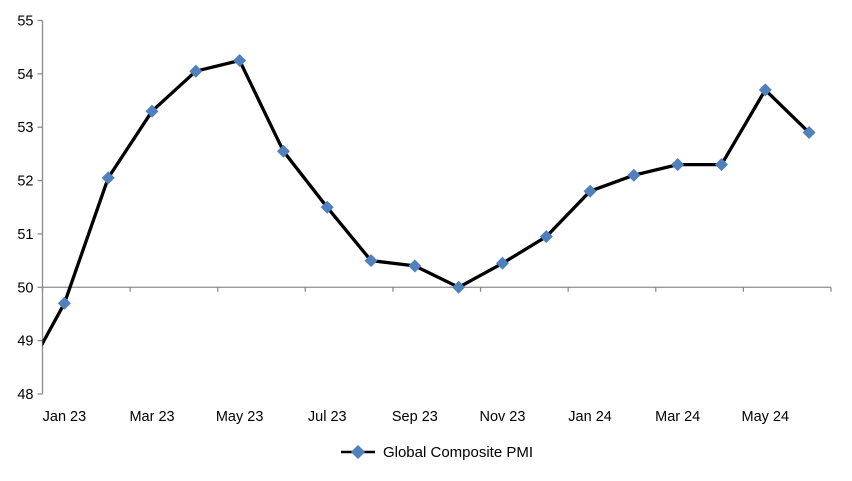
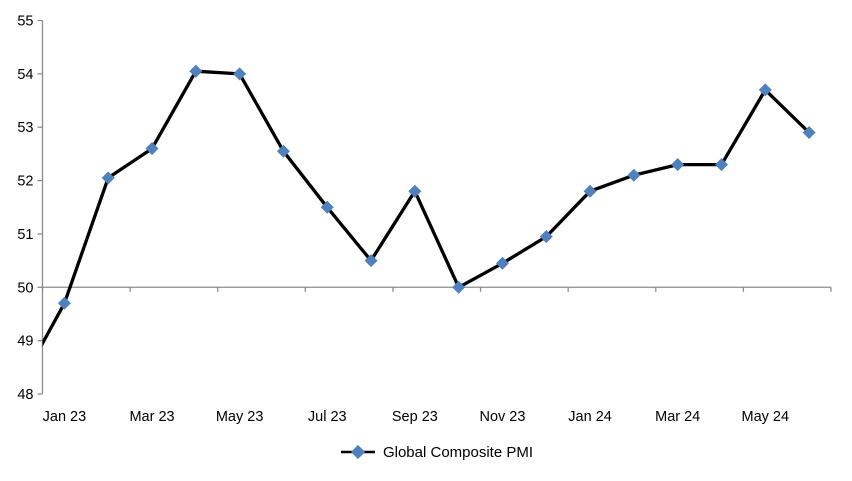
Mar 23: 53.3 -> 52.6
May 23: 54.2 -> 54.0
Sep 23: 50.4 -> 51.8
